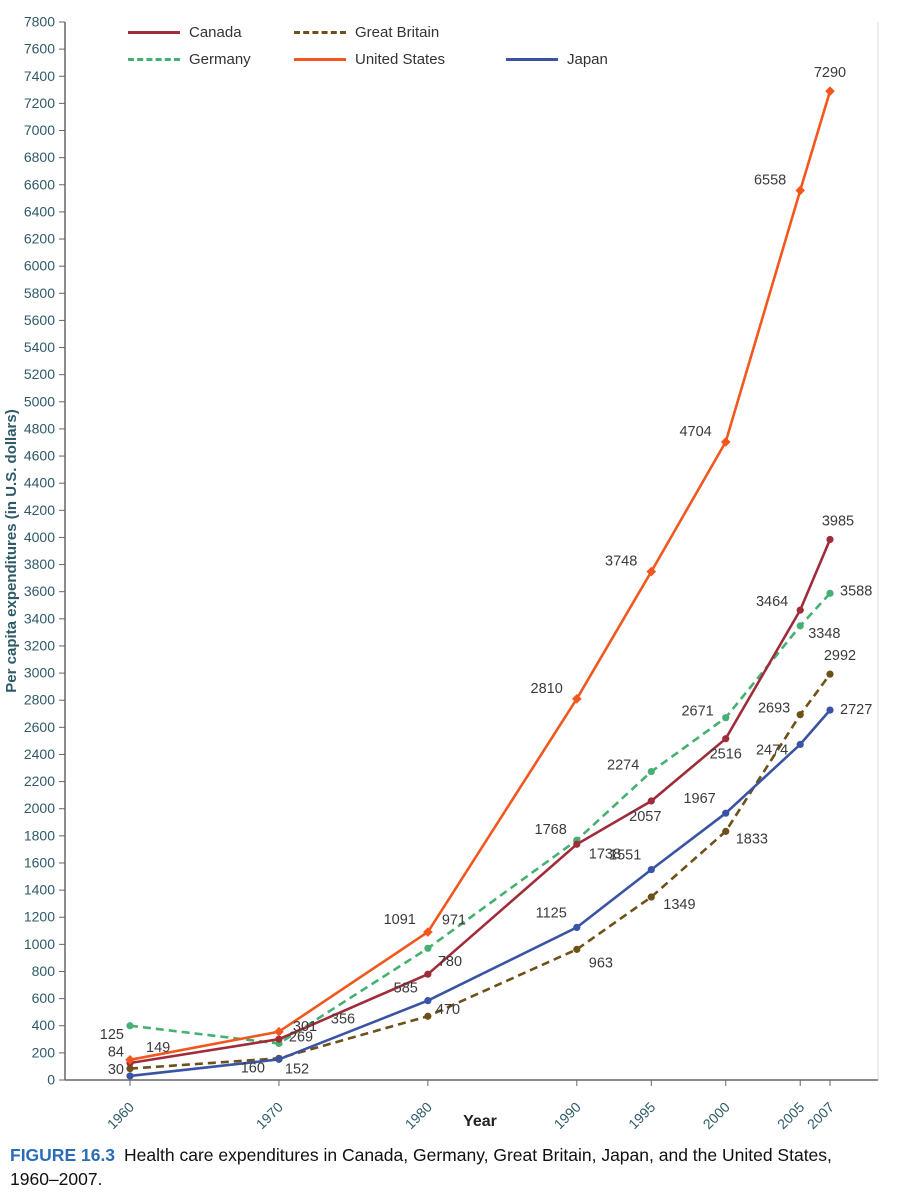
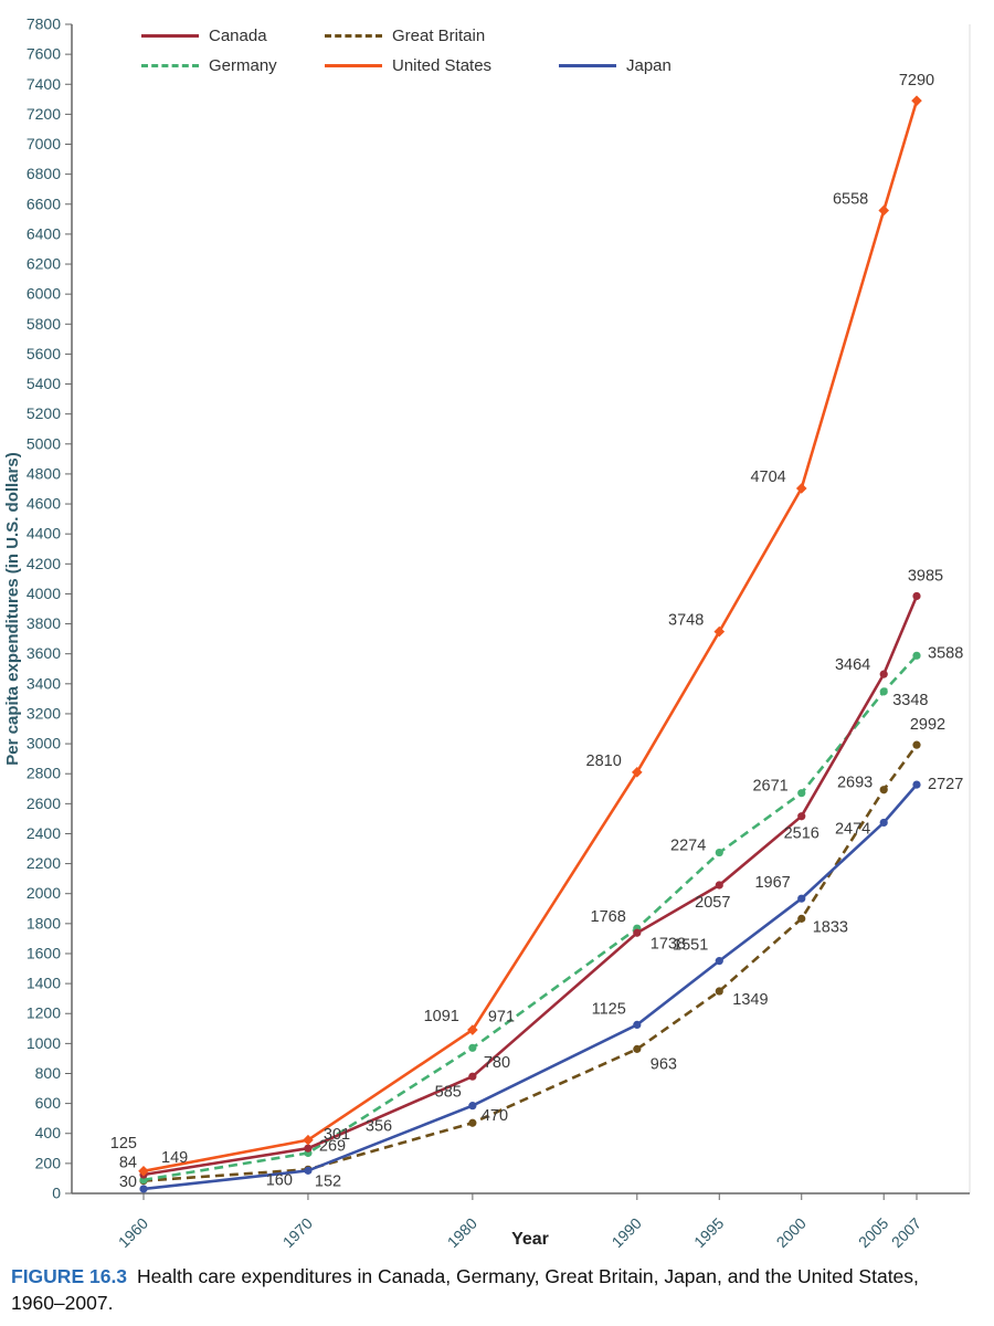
Germany/1960: 400 -> 90
